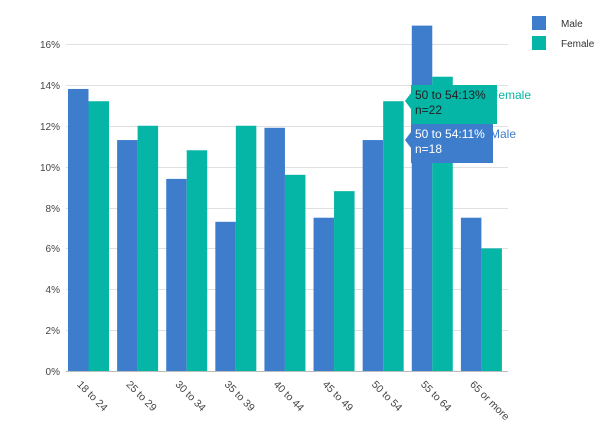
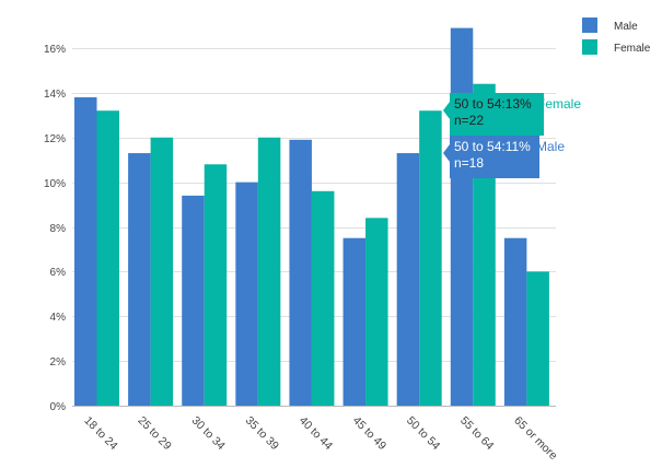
Male/35 to 39: 7.3% -> 10.0%
Female/45 to 49: 8.8% -> 8.4%
